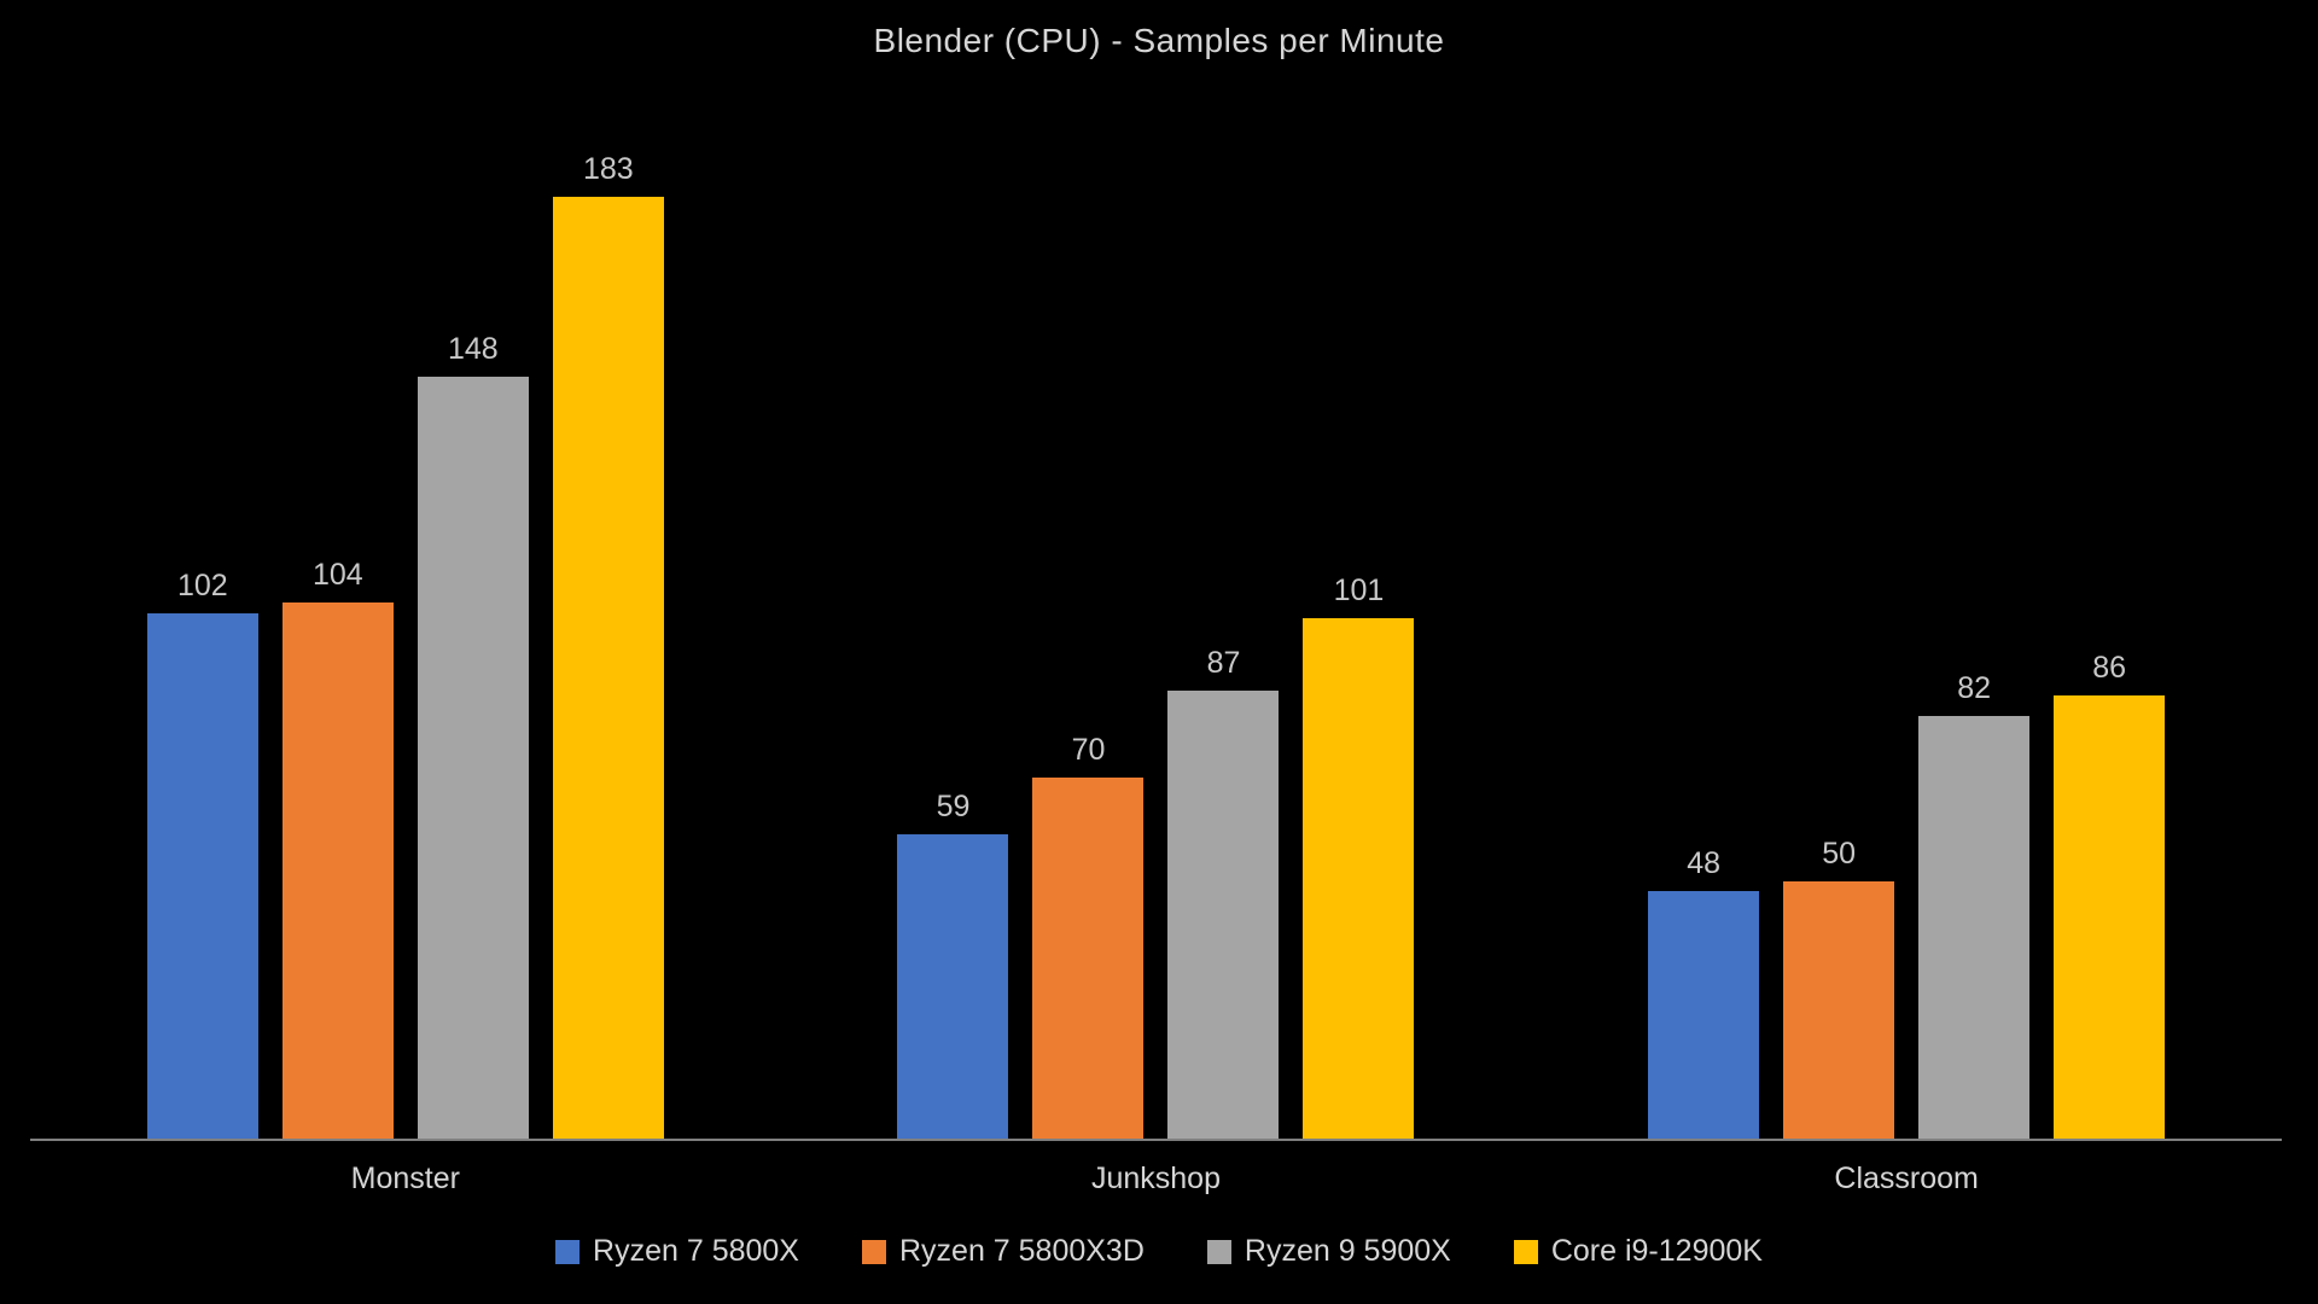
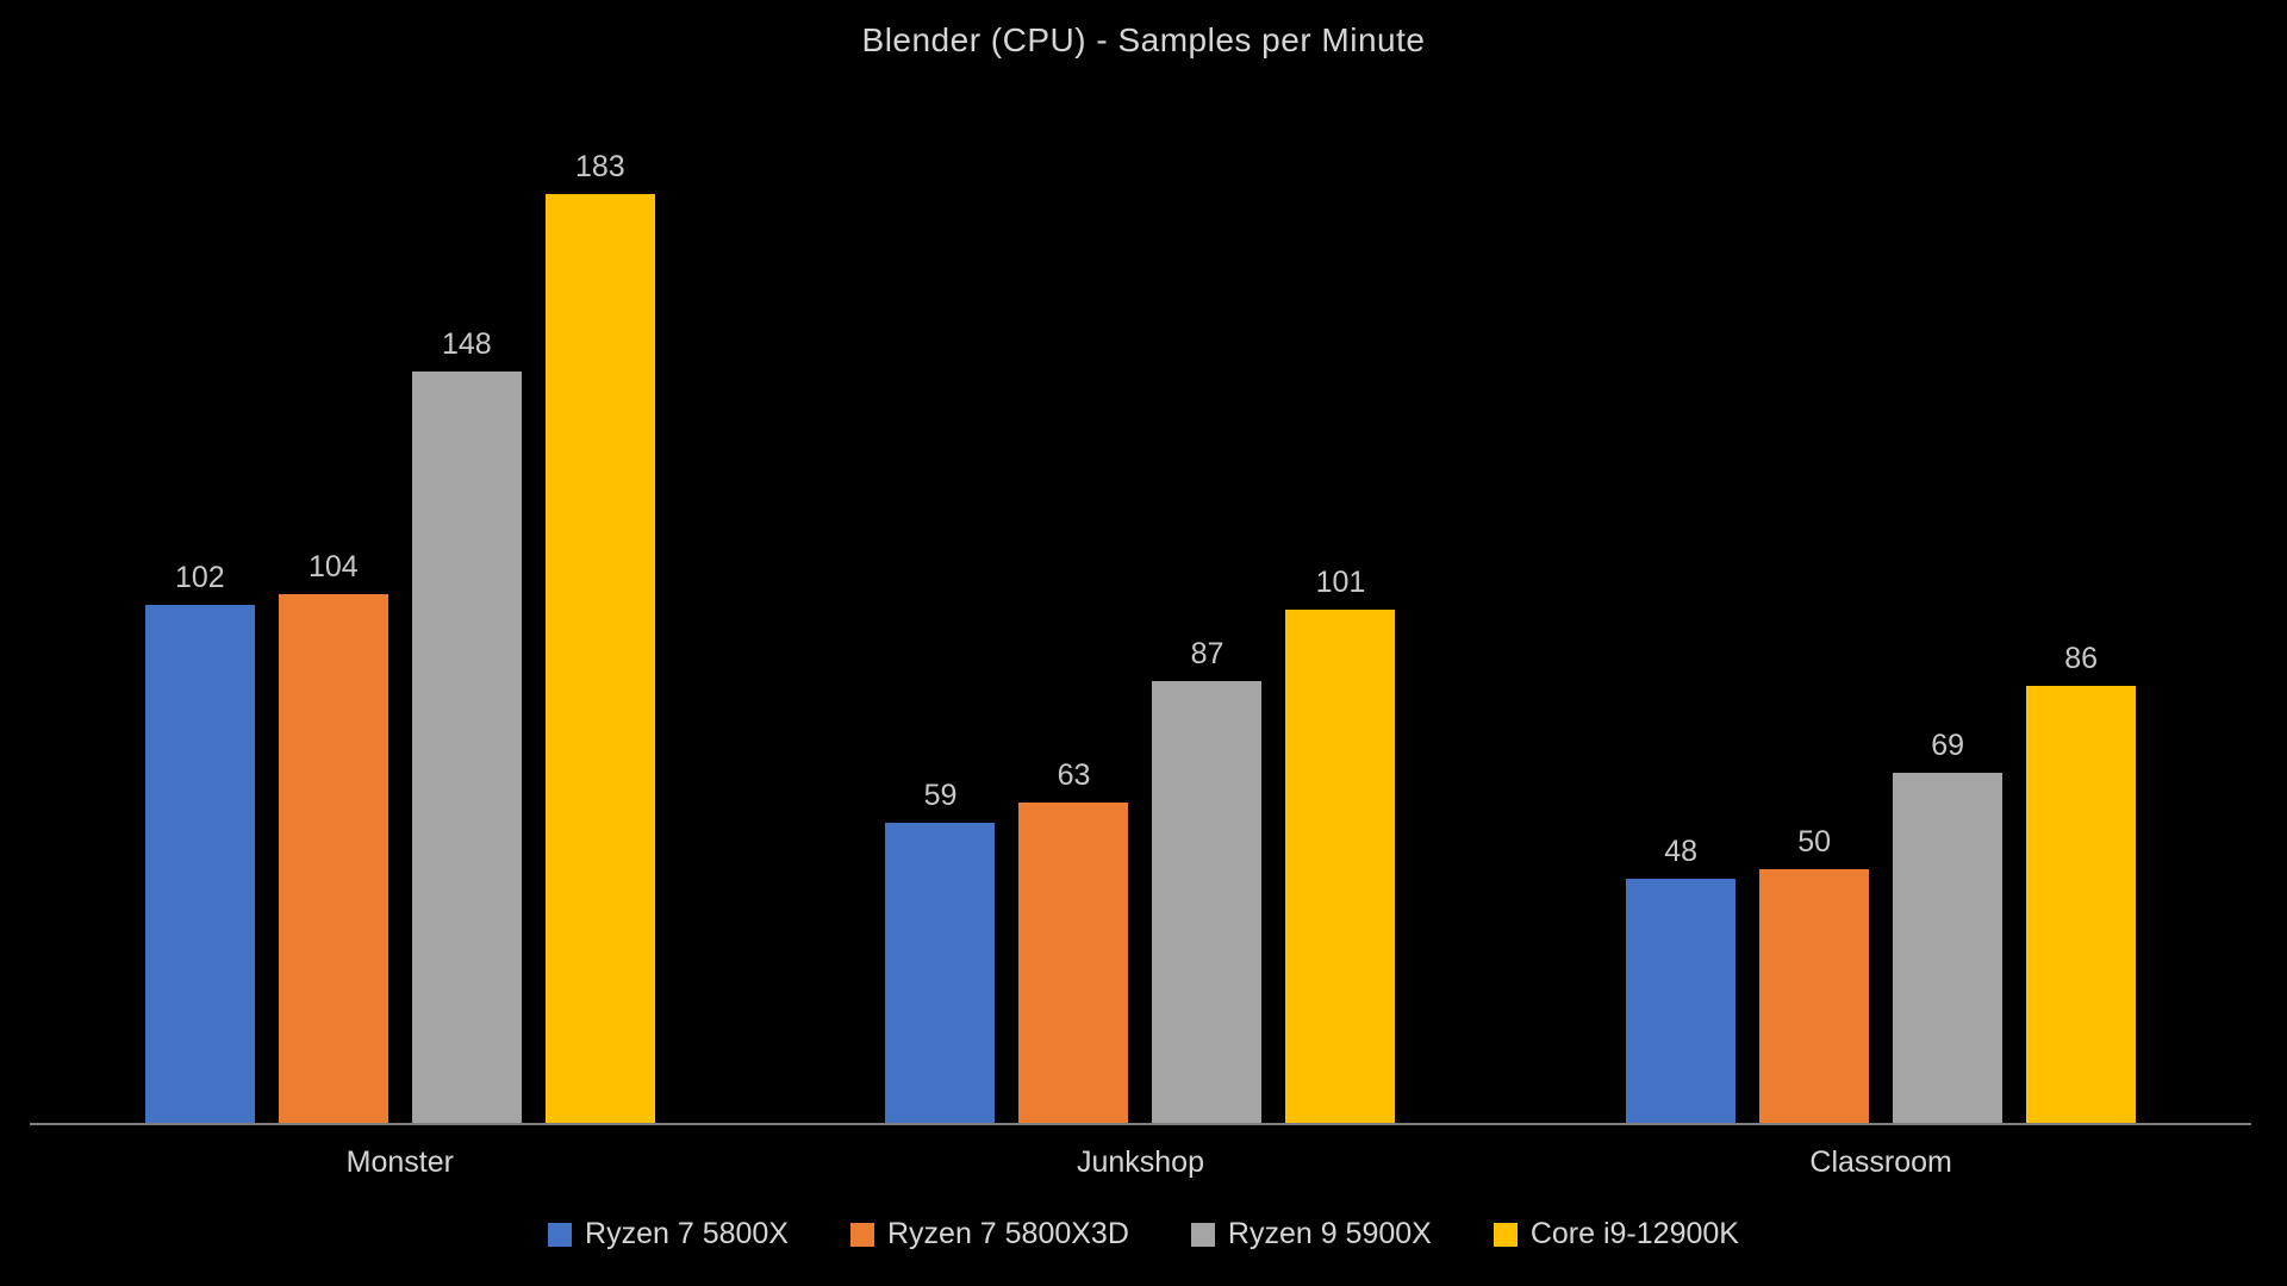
Ryzen 7 5800X3D/Junkshop: 70 -> 63
Ryzen 9 5900X/Classroom: 82 -> 69
